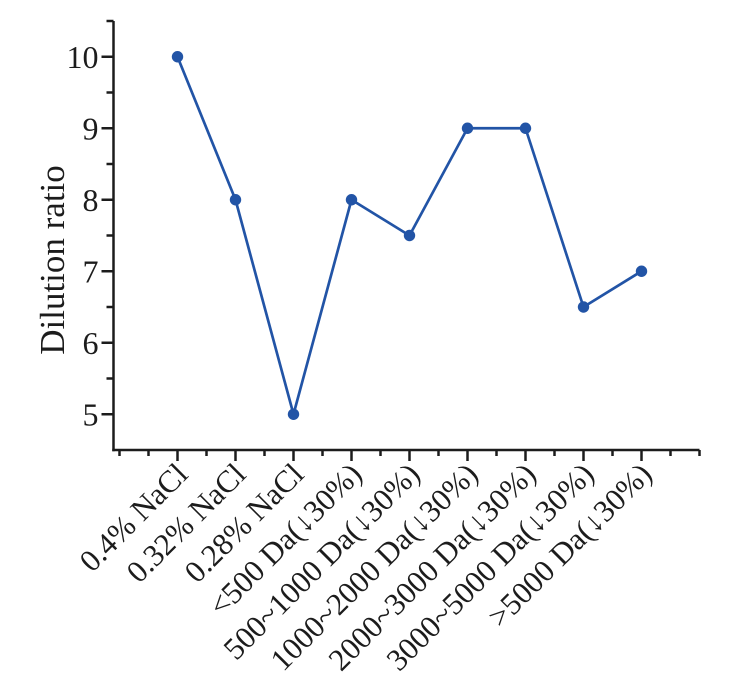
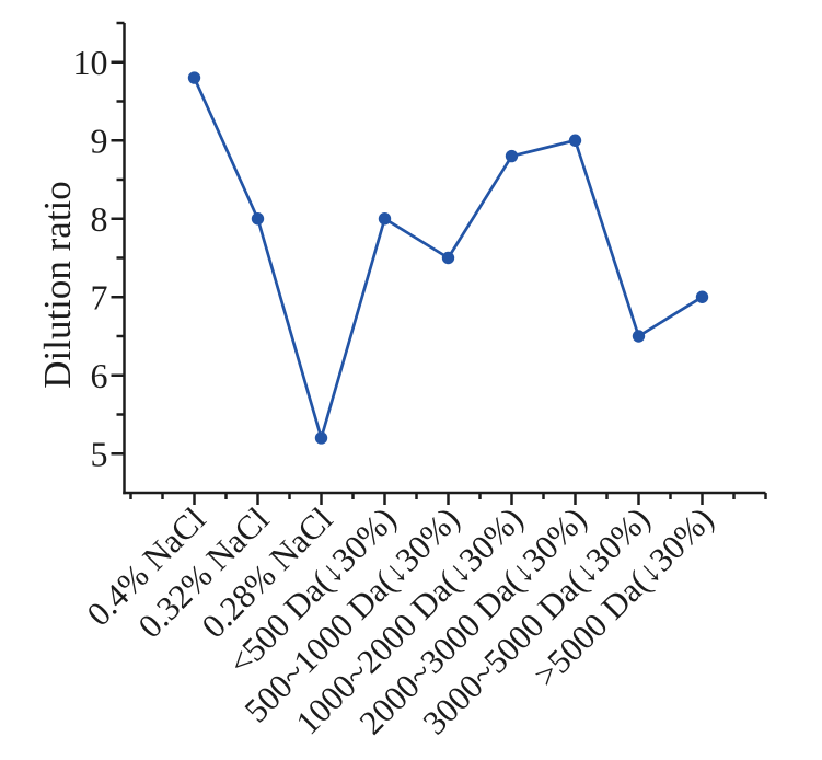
0.4% NaCl: 10.0 -> 9.8
0.28% NaCl: 5.0 -> 5.2
1000~2000 Da(↓30%): 9.0 -> 8.8
